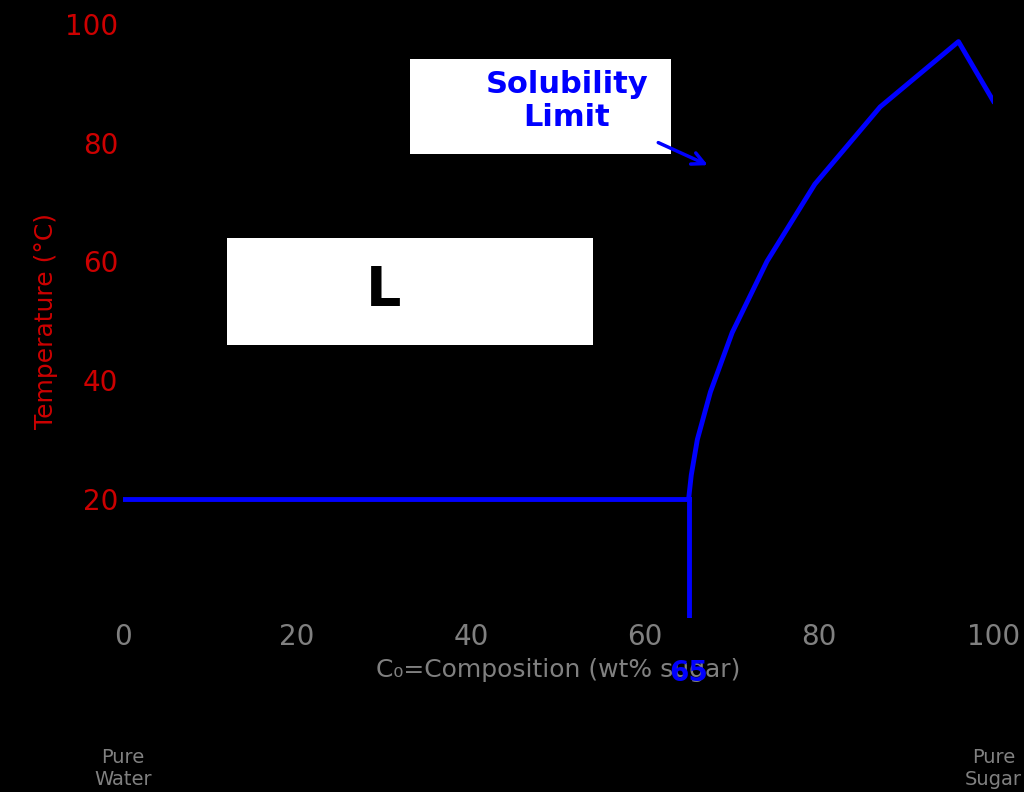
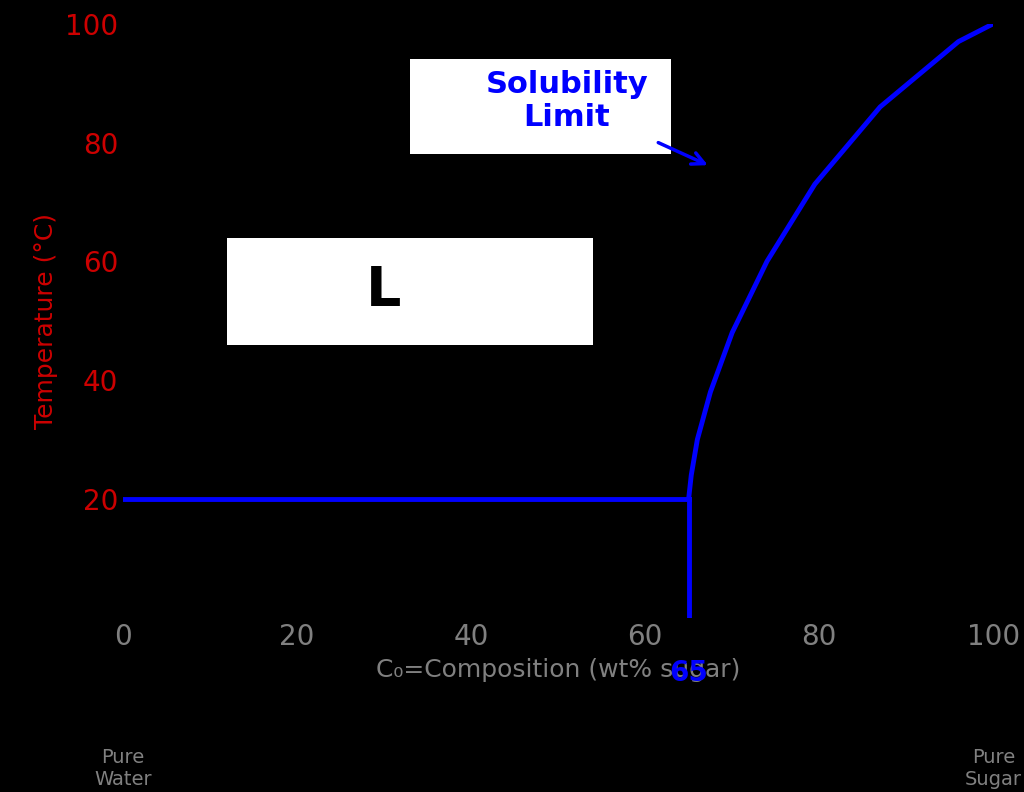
100: 87 -> 100
